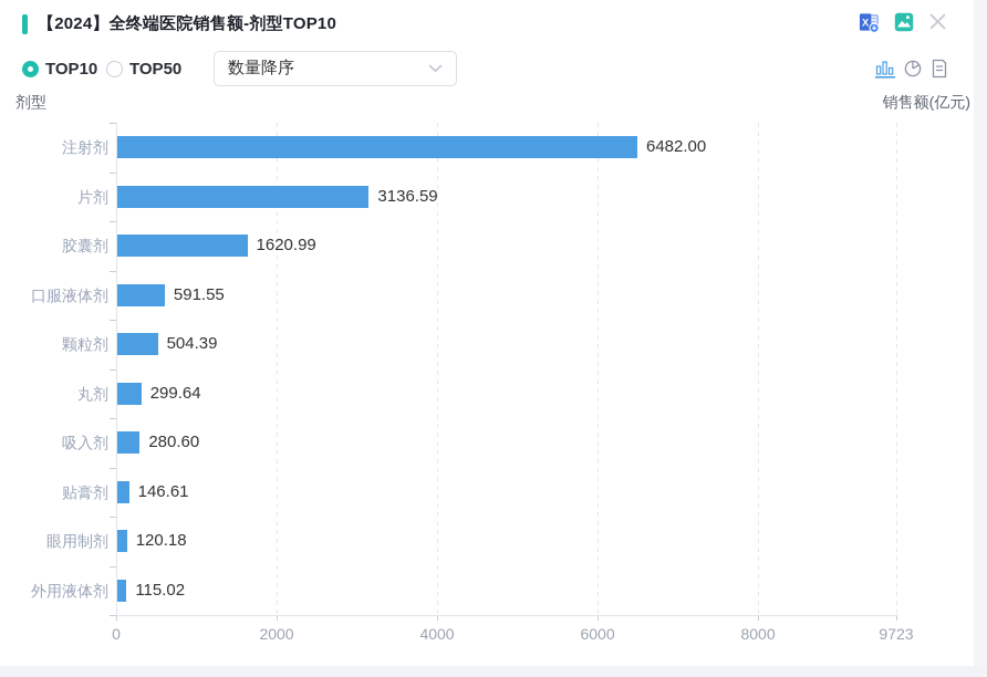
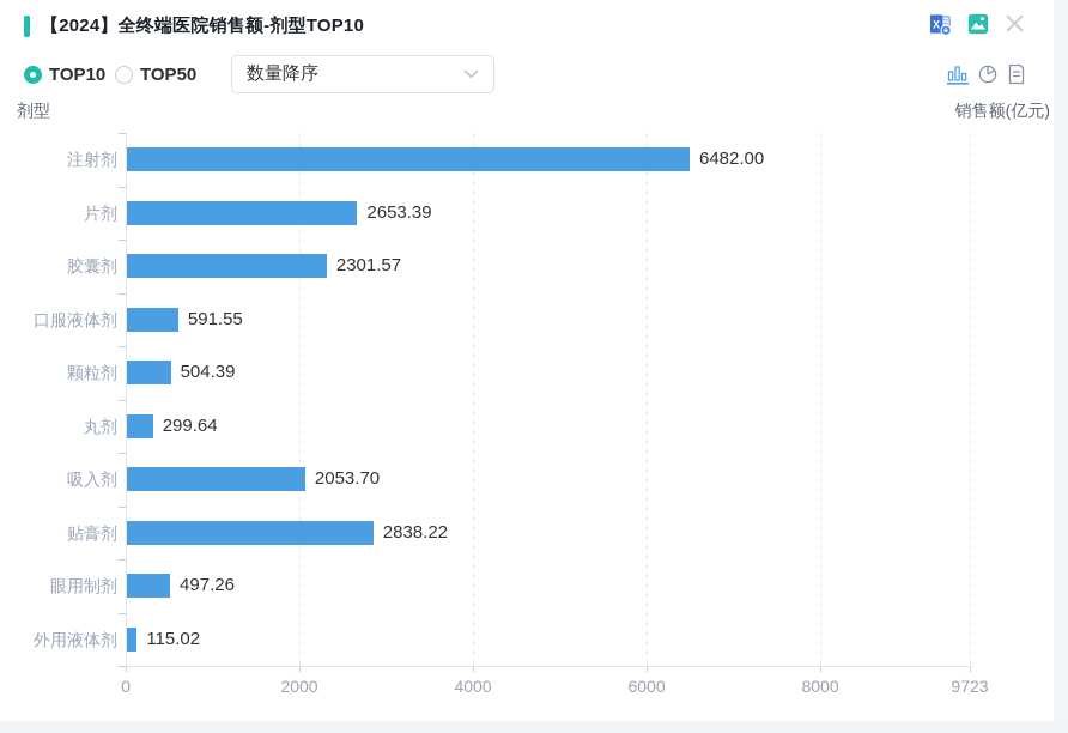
片剂: 3136.59 -> 2653.39
胶囊剂: 1620.99 -> 2301.57
吸入剂: 280.60 -> 2053.70
贴膏剂: 146.61 -> 2838.22
眼用制剂: 120.18 -> 497.26
